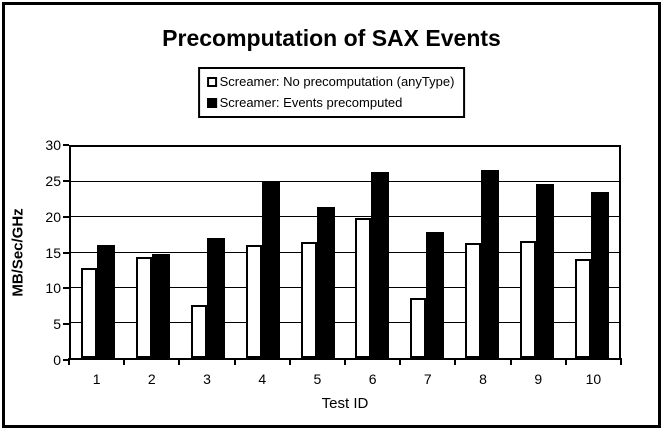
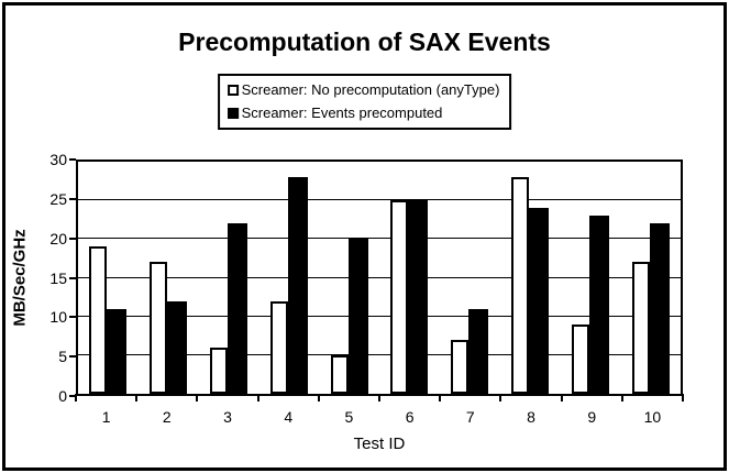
Screamer: No precomputation (anyType)/1: 13 -> 19
Screamer: Events precomputed/1: 16 -> 11
Screamer: No precomputation (anyType)/2: 14 -> 17
Screamer: Events precomputed/2: 15 -> 12
Screamer: No precomputation (anyType)/3: 8 -> 6
Screamer: Events precomputed/3: 17 -> 22
Screamer: No precomputation (anyType)/4: 16 -> 12
Screamer: Events precomputed/4: 25 -> 28
Screamer: No precomputation (anyType)/5: 16 -> 5
Screamer: Events precomputed/5: 22 -> 20
Screamer: No precomputation (anyType)/6: 20 -> 25
Screamer: Events precomputed/6: 26 -> 25
Screamer: No precomputation (anyType)/7: 8 -> 7
Screamer: Events precomputed/7: 18 -> 11
Screamer: No precomputation (anyType)/8: 16 -> 28
Screamer: Events precomputed/8: 27 -> 24
Screamer: No precomputation (anyType)/9: 17 -> 9
Screamer: Events precomputed/9: 25 -> 23
Screamer: No precomputation (anyType)/10: 14 -> 17
Screamer: Events precomputed/10: 24 -> 22
